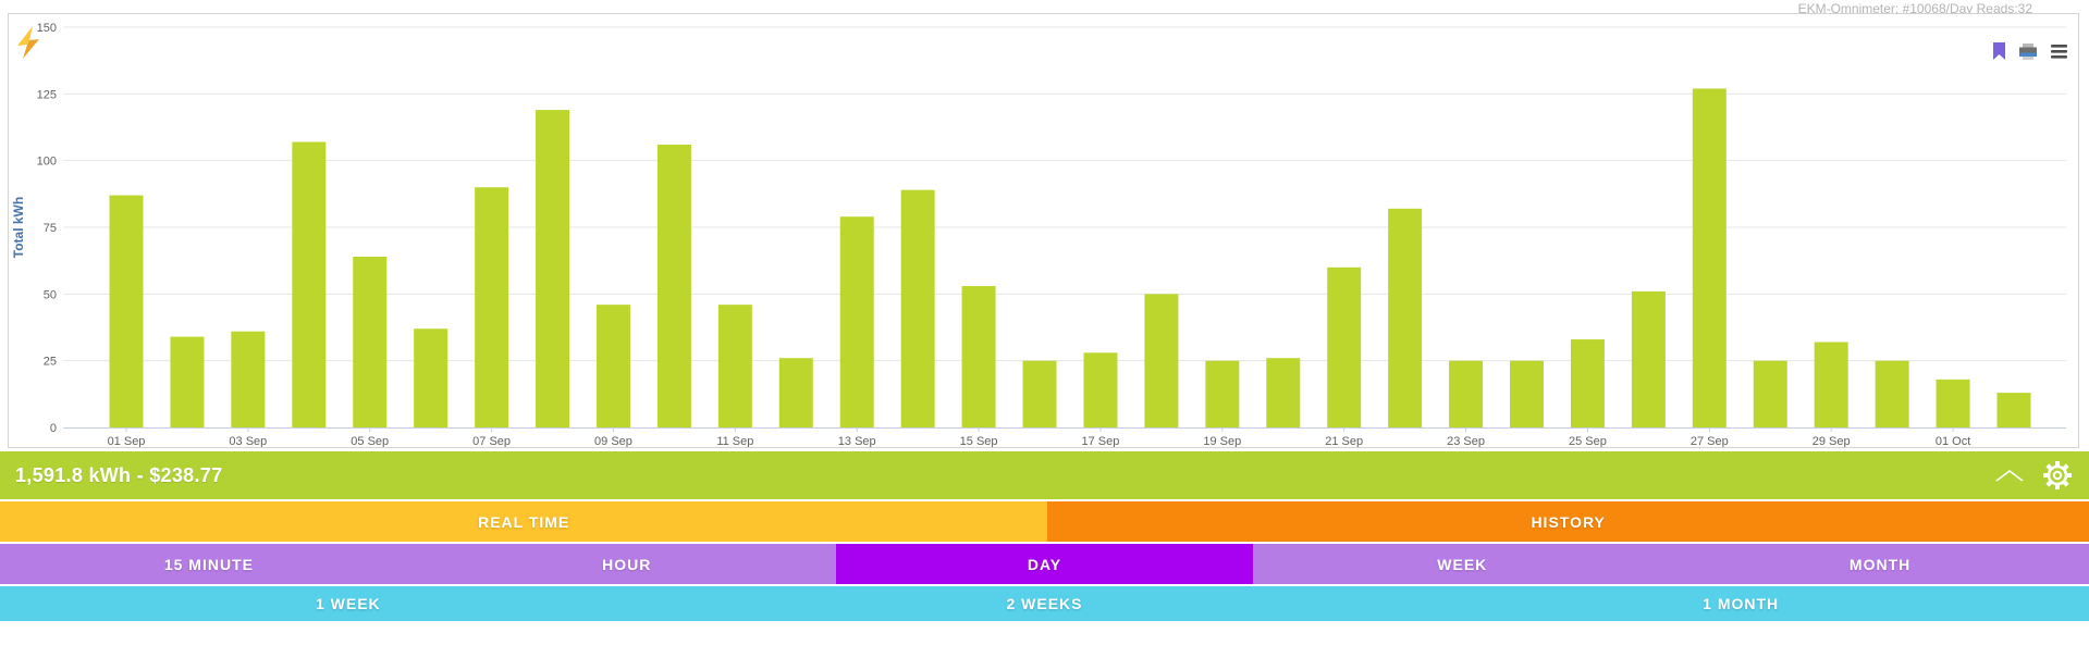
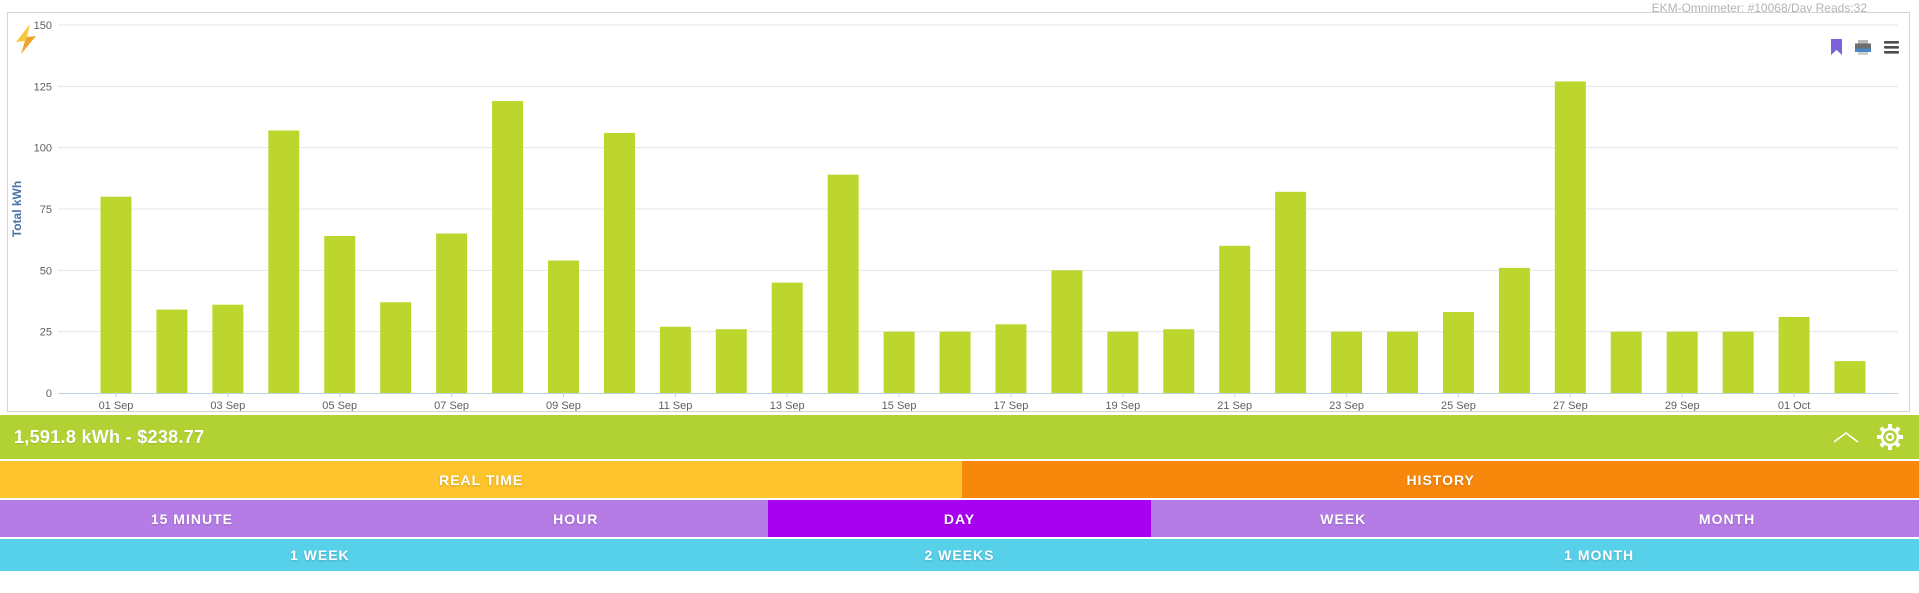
01 Sep: 87 -> 80
07 Sep: 90 -> 65
09 Sep: 46 -> 54
11 Sep: 46 -> 27
13 Sep: 79 -> 45
15 Sep: 53 -> 25
29 Sep: 32 -> 25
01 Oct: 18 -> 31
